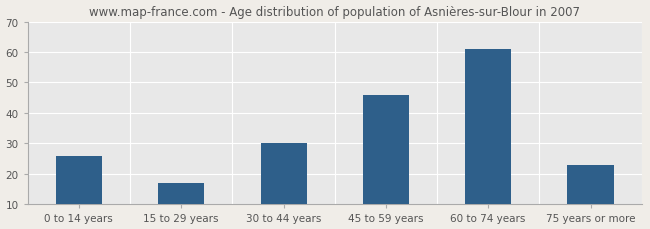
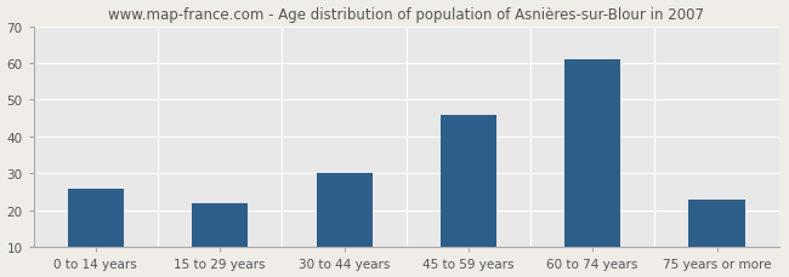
15 to 29 years: 17 -> 22
